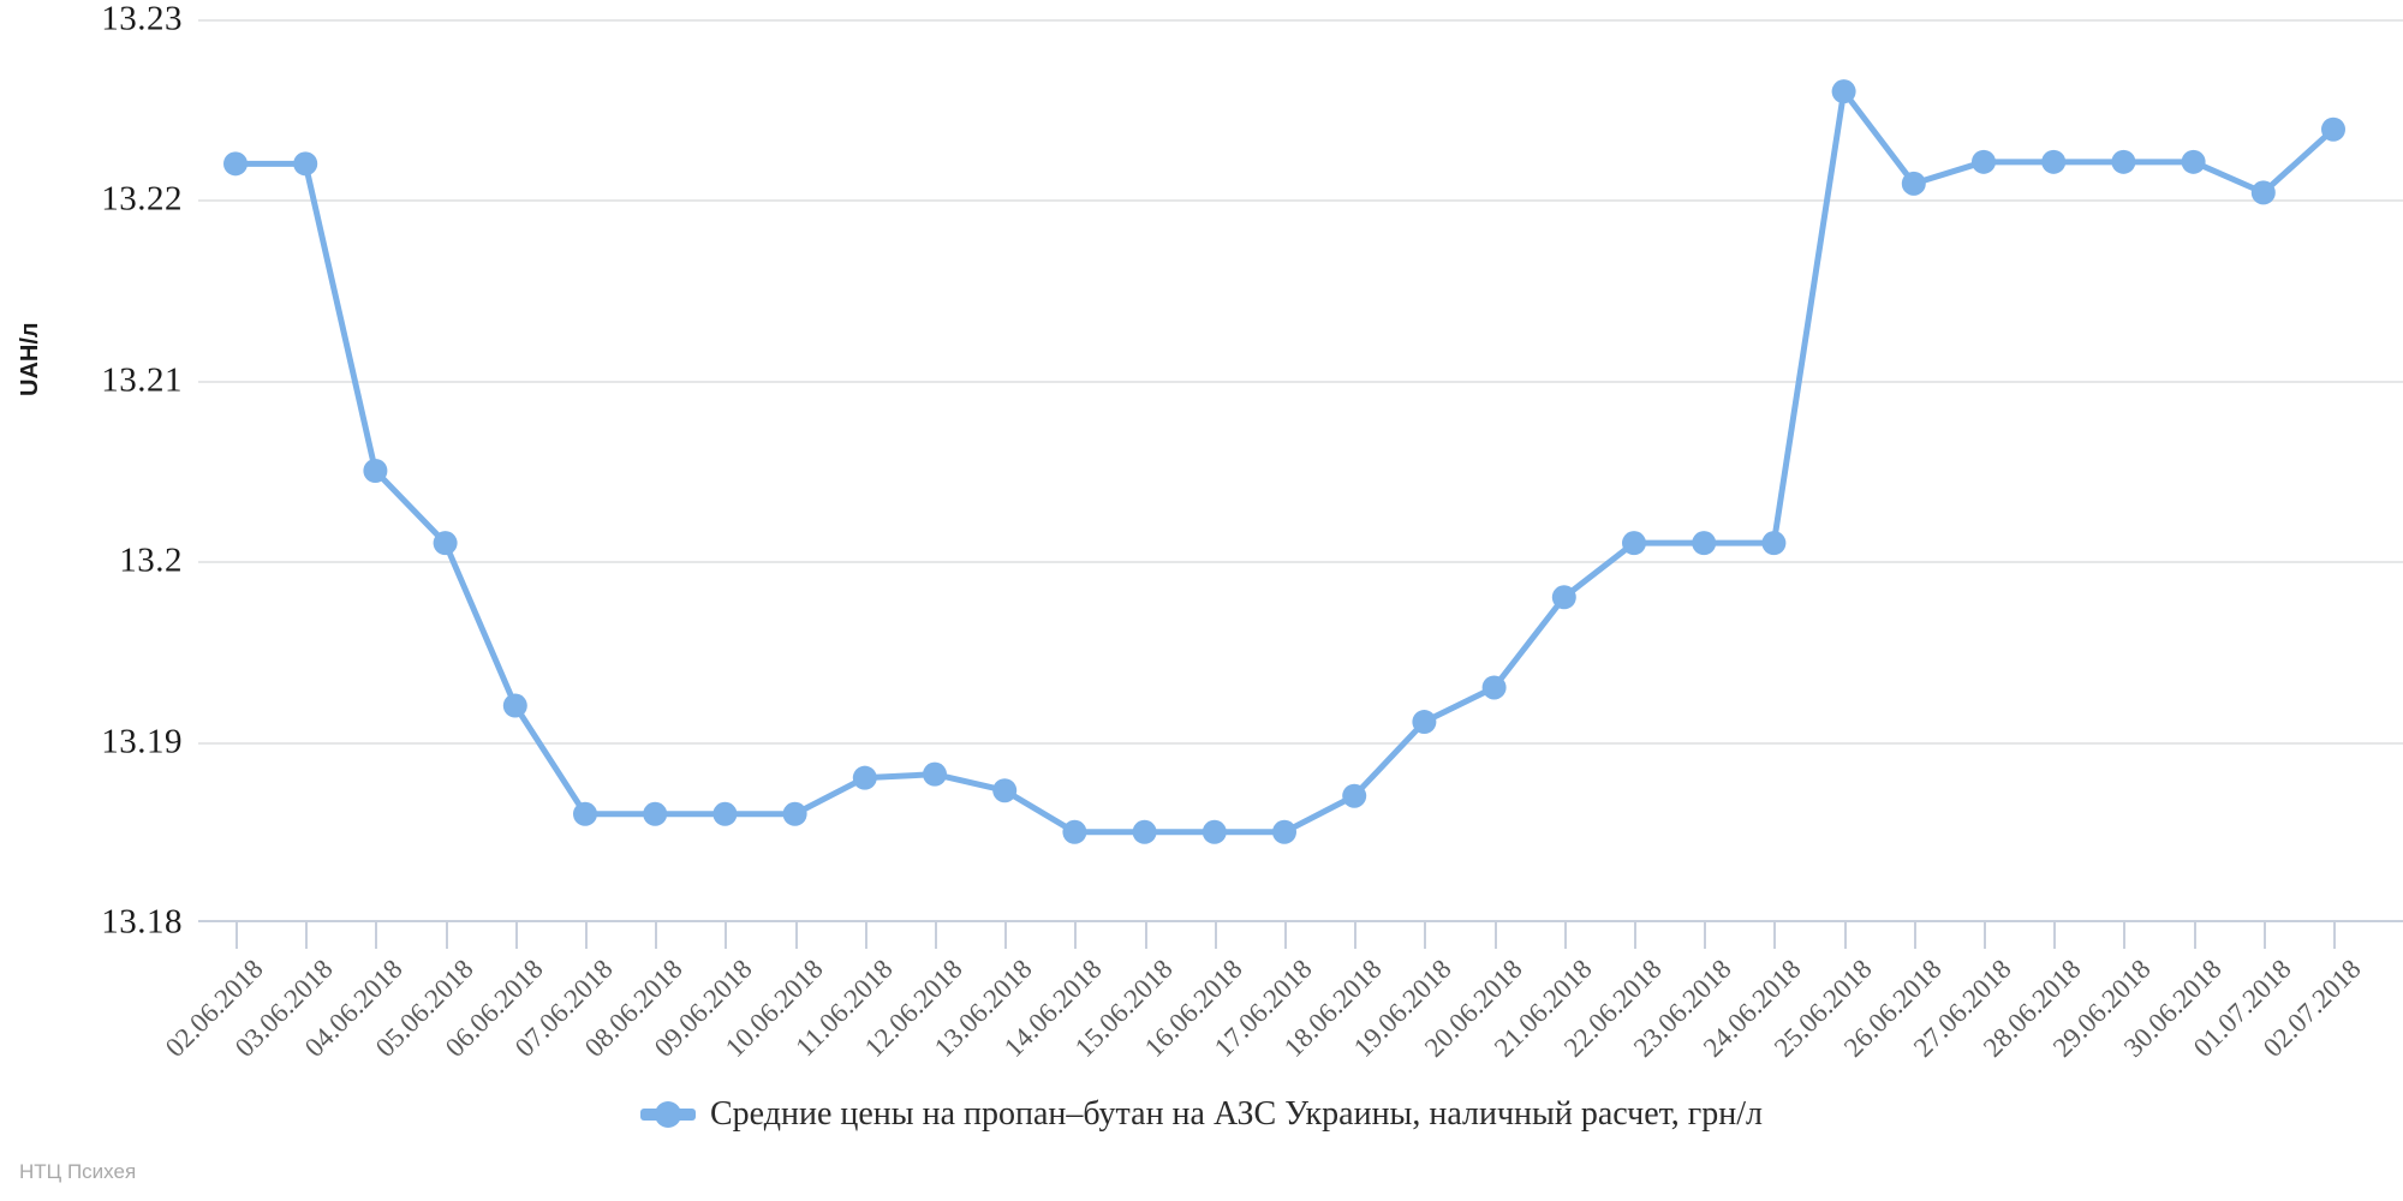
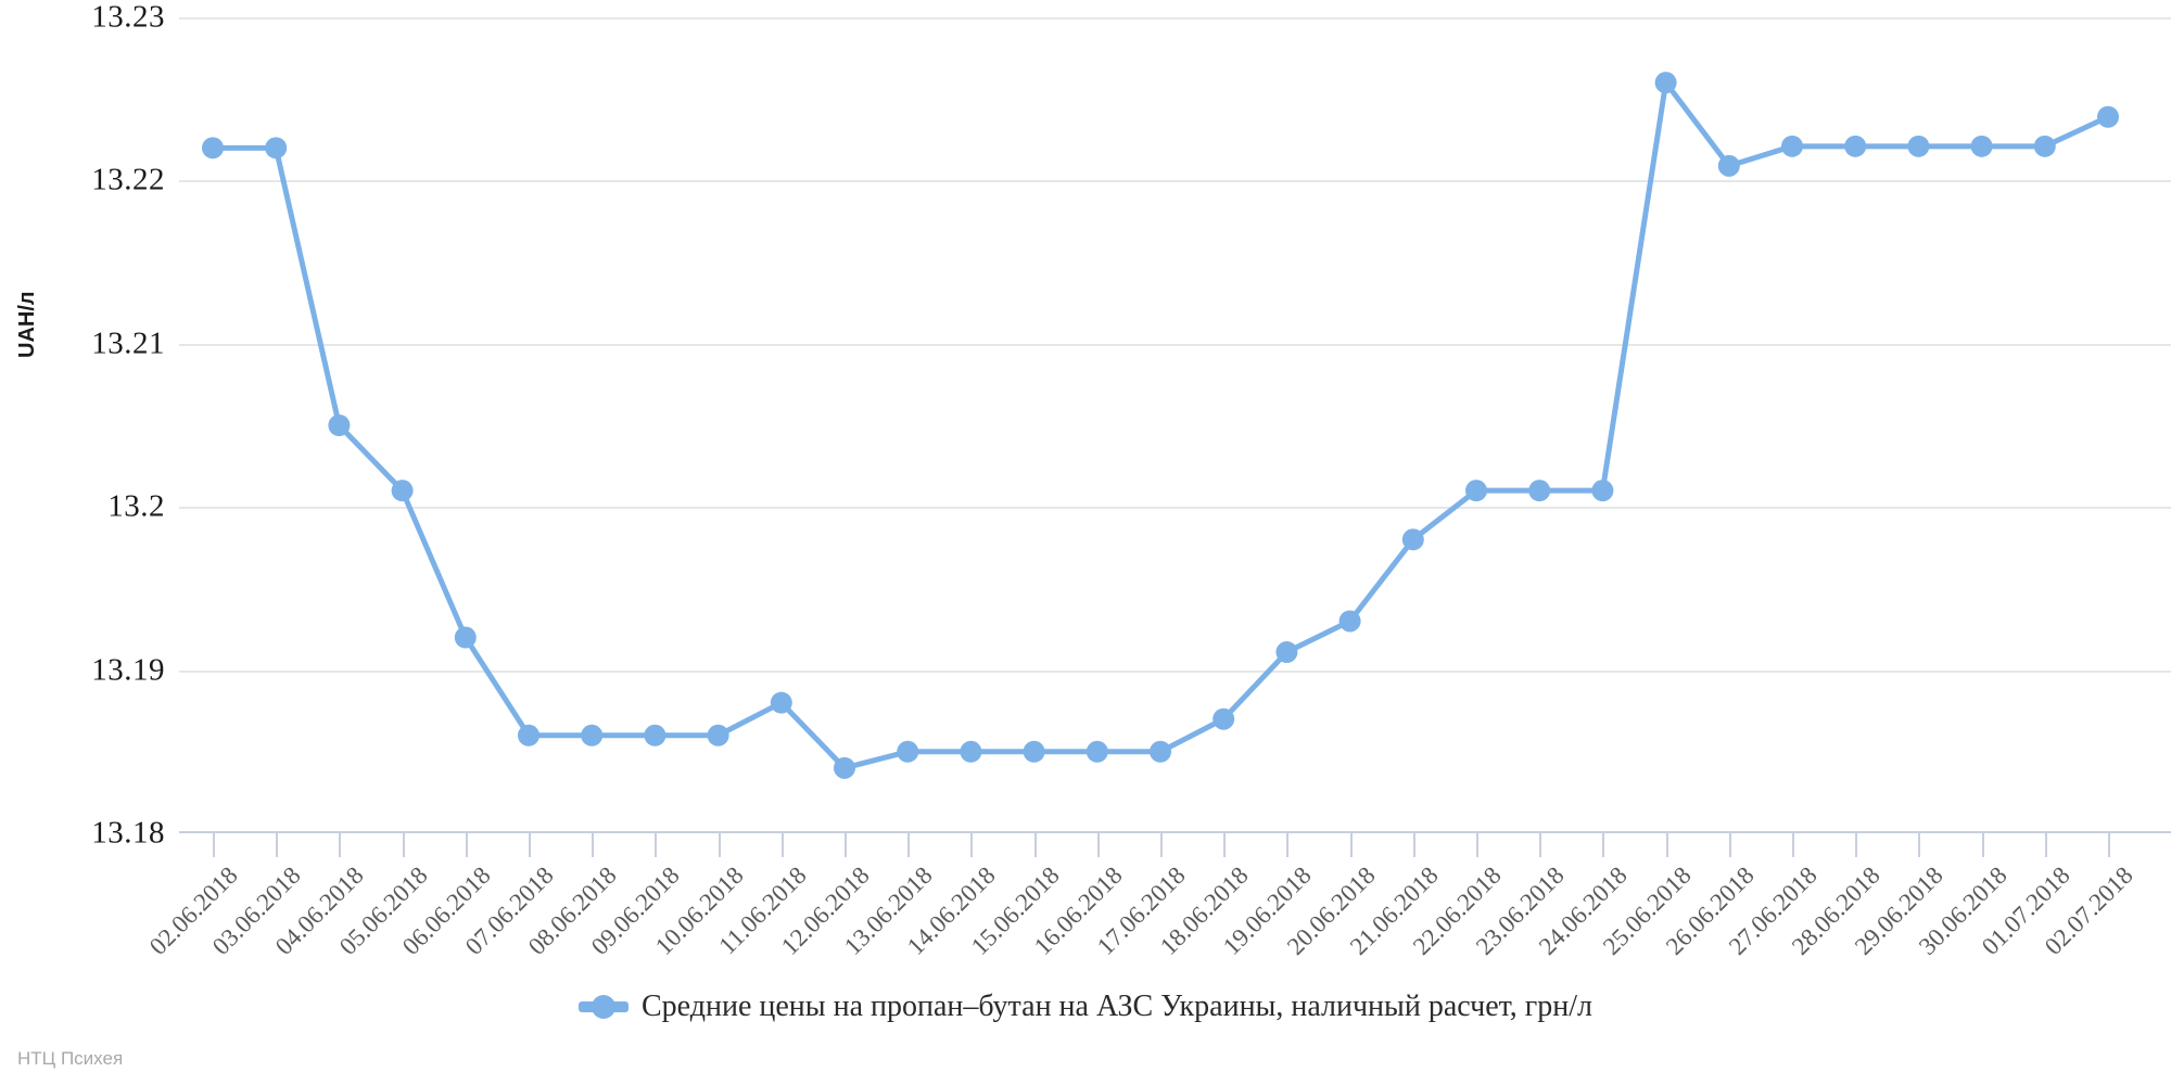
12.06.2018: 13.1882 -> 13.1840
13.06.2018: 13.1873 -> 13.1850
01.07.2018: 13.2204 -> 13.2221
